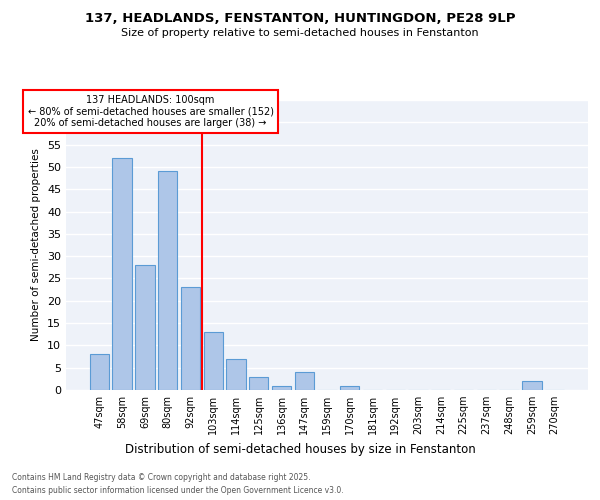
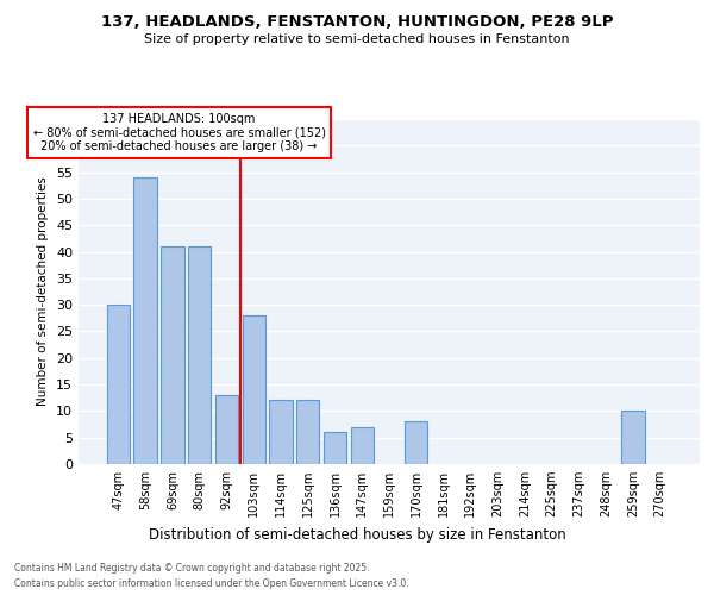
47sqm: 8 -> 30
58sqm: 52 -> 54
69sqm: 28 -> 41
80sqm: 49 -> 41
92sqm: 23 -> 13
103sqm: 13 -> 28
114sqm: 7 -> 12
125sqm: 3 -> 12
136sqm: 1 -> 6
147sqm: 4 -> 7
170sqm: 1 -> 8
259sqm: 2 -> 10
